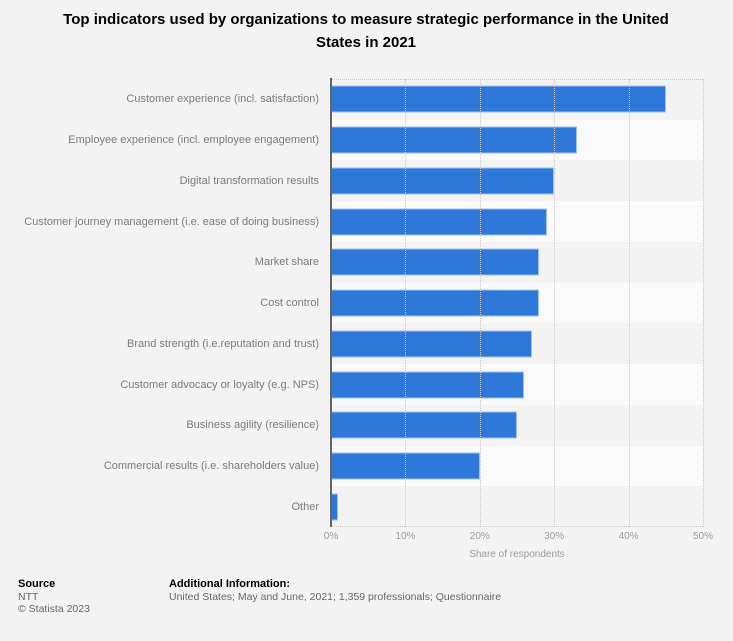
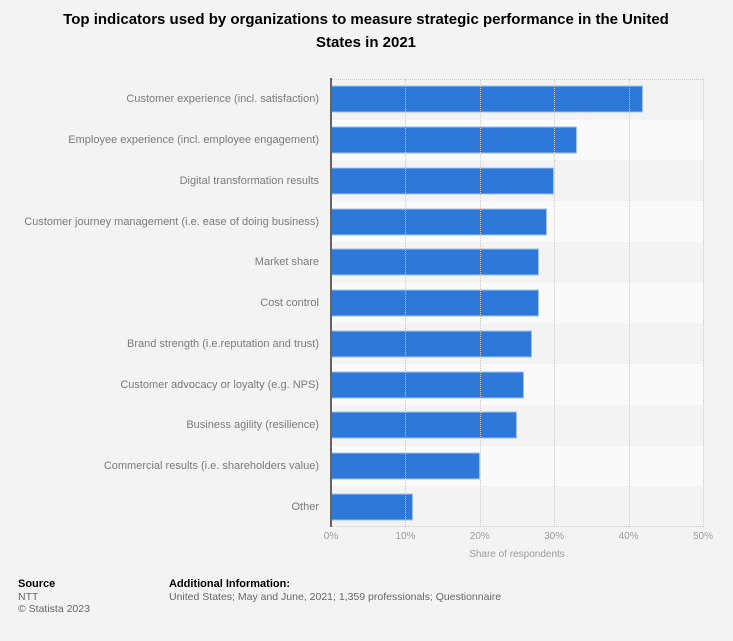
Customer experience (incl. satisfaction): 45% -> 42%
Other: 1% -> 11%
